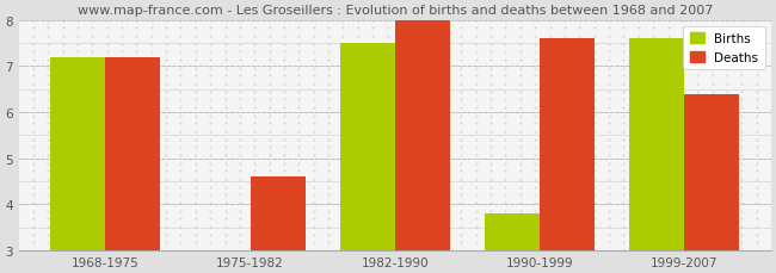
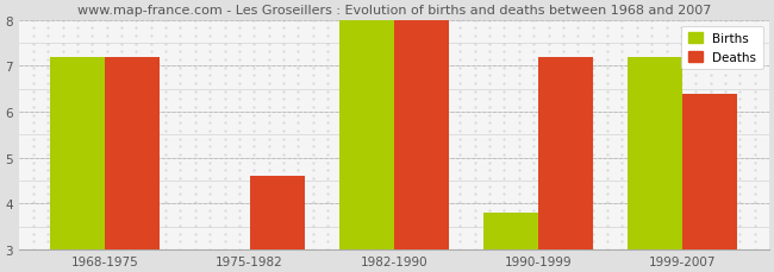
Births/1982-1990: 7.5 -> 8.0
Deaths/1990-1999: 7.6 -> 7.2
Births/1999-2007: 7.6 -> 7.2
